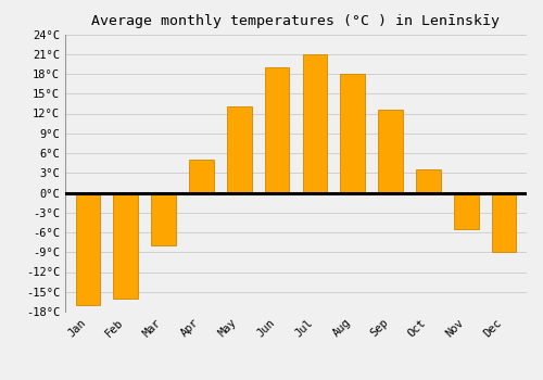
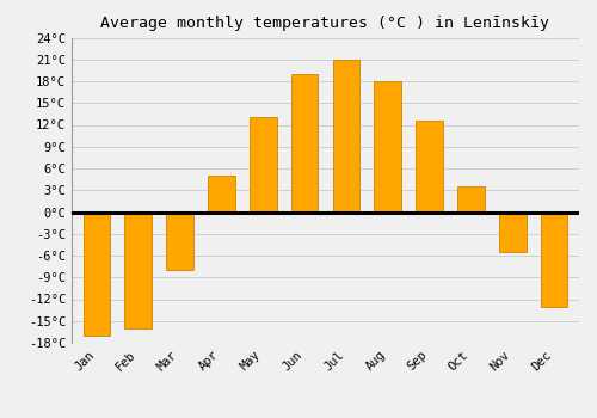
Dec: -9.0°C -> -13.0°C
